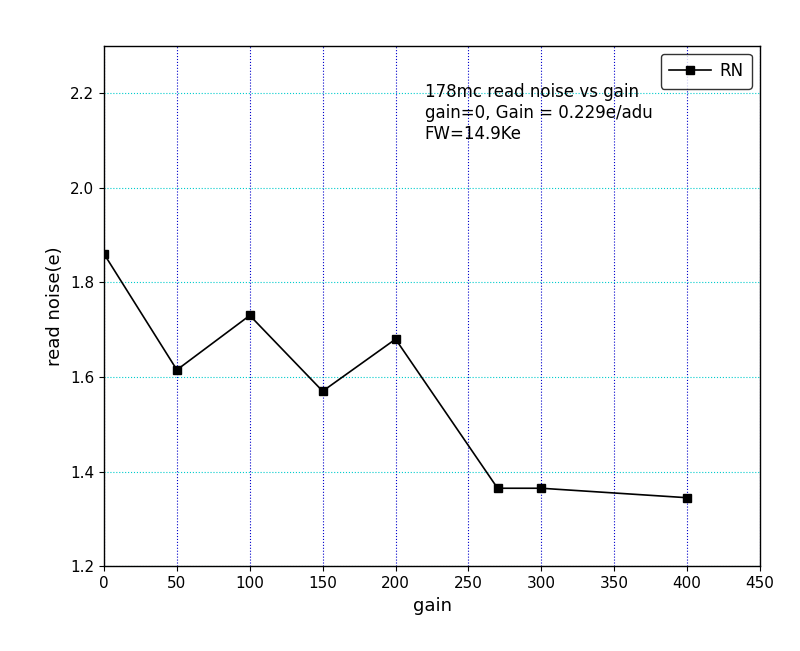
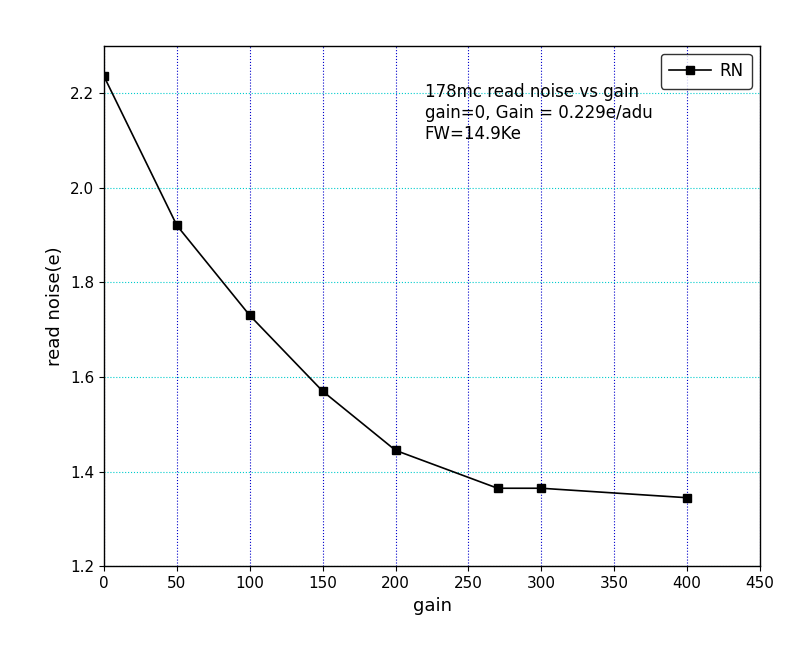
0: 1.860 -> 2.235
50: 1.615 -> 1.920
200: 1.680 -> 1.445
